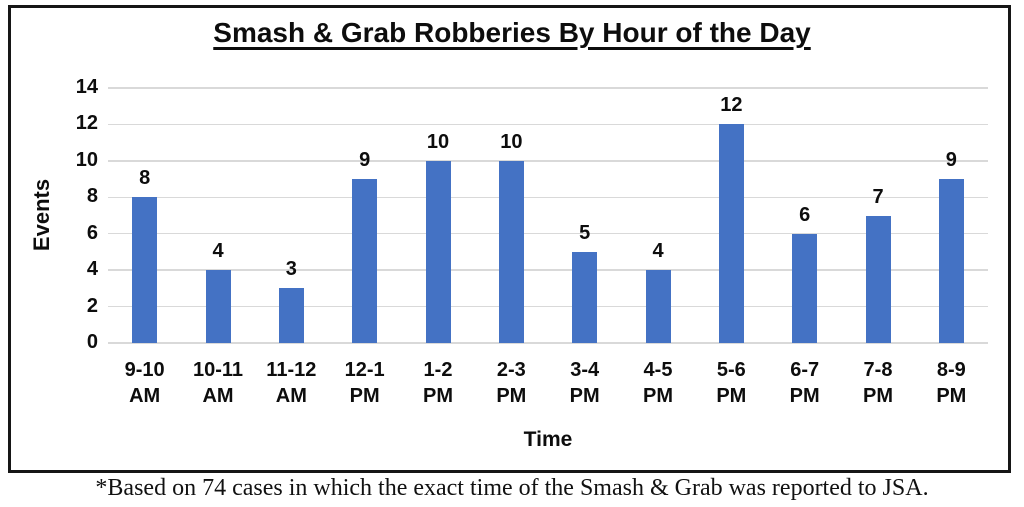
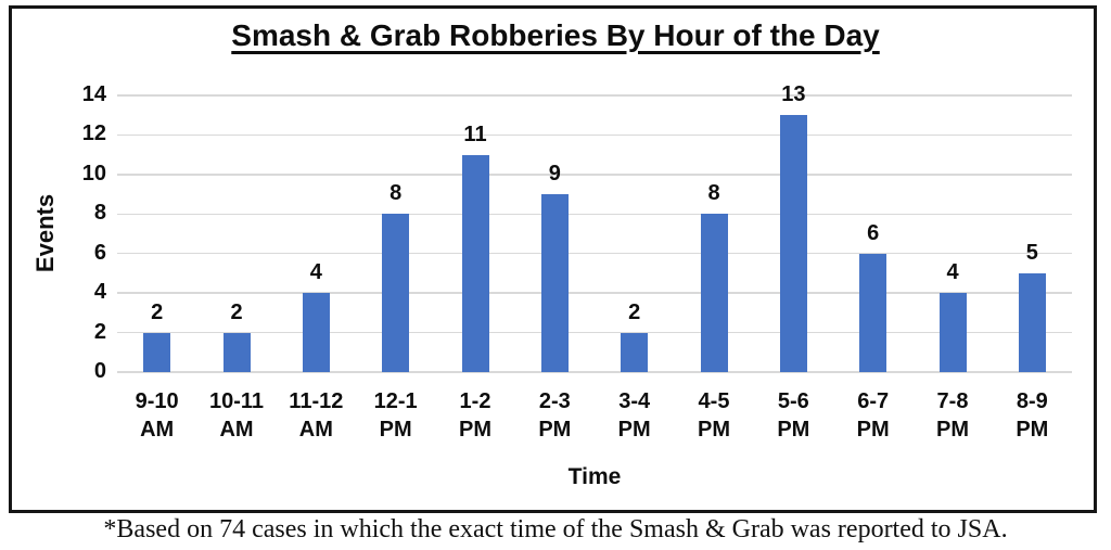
9-10 AM: 8 -> 2
10-11 AM: 4 -> 2
11-12 AM: 3 -> 4
12-1 PM: 9 -> 8
1-2 PM: 10 -> 11
2-3 PM: 10 -> 9
3-4 PM: 5 -> 2
4-5 PM: 4 -> 8
5-6 PM: 12 -> 13
7-8 PM: 7 -> 4
8-9 PM: 9 -> 5
